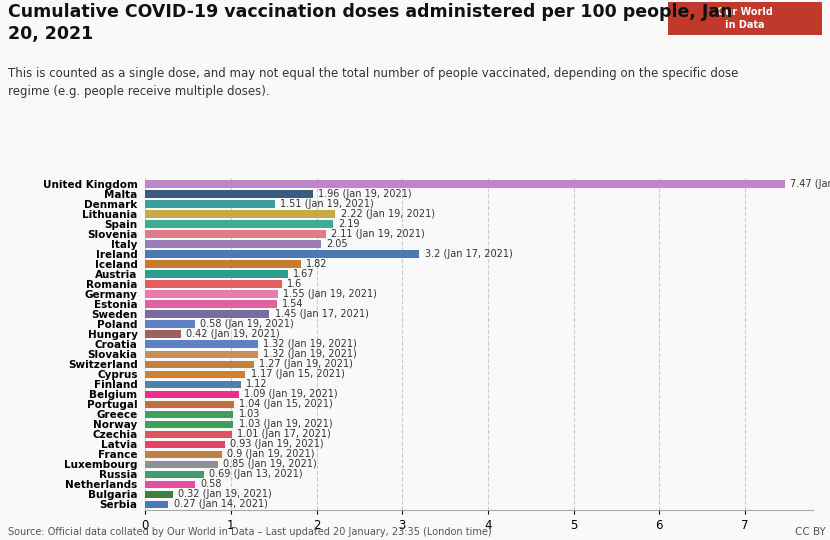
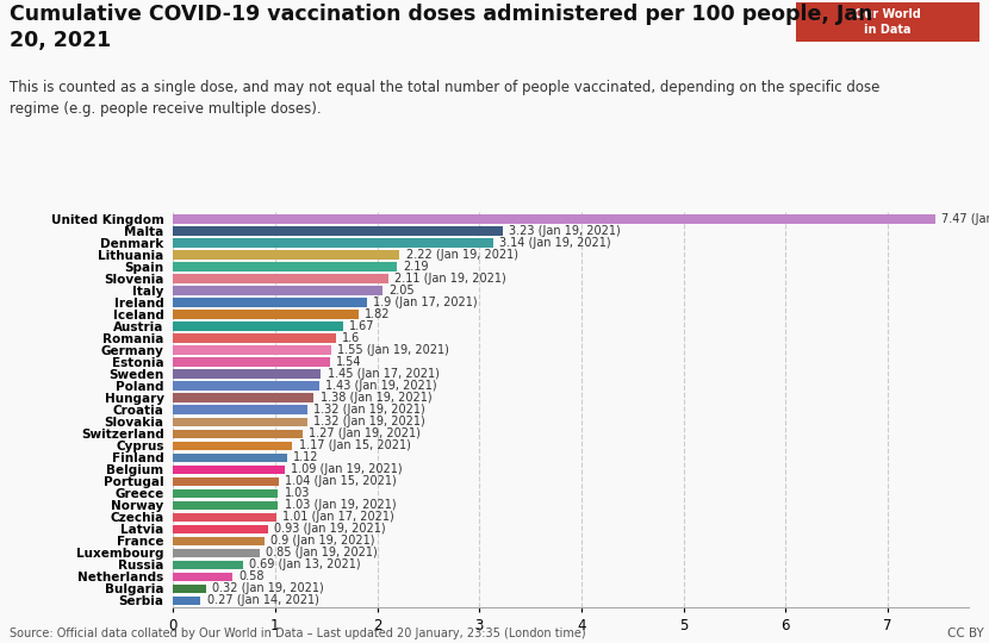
Malta: 1.96 -> 3.23
Denmark: 1.51 -> 3.14
Ireland: 3.2 -> 1.9
Poland: 0.58 -> 1.43
Hungary: 0.42 -> 1.38
